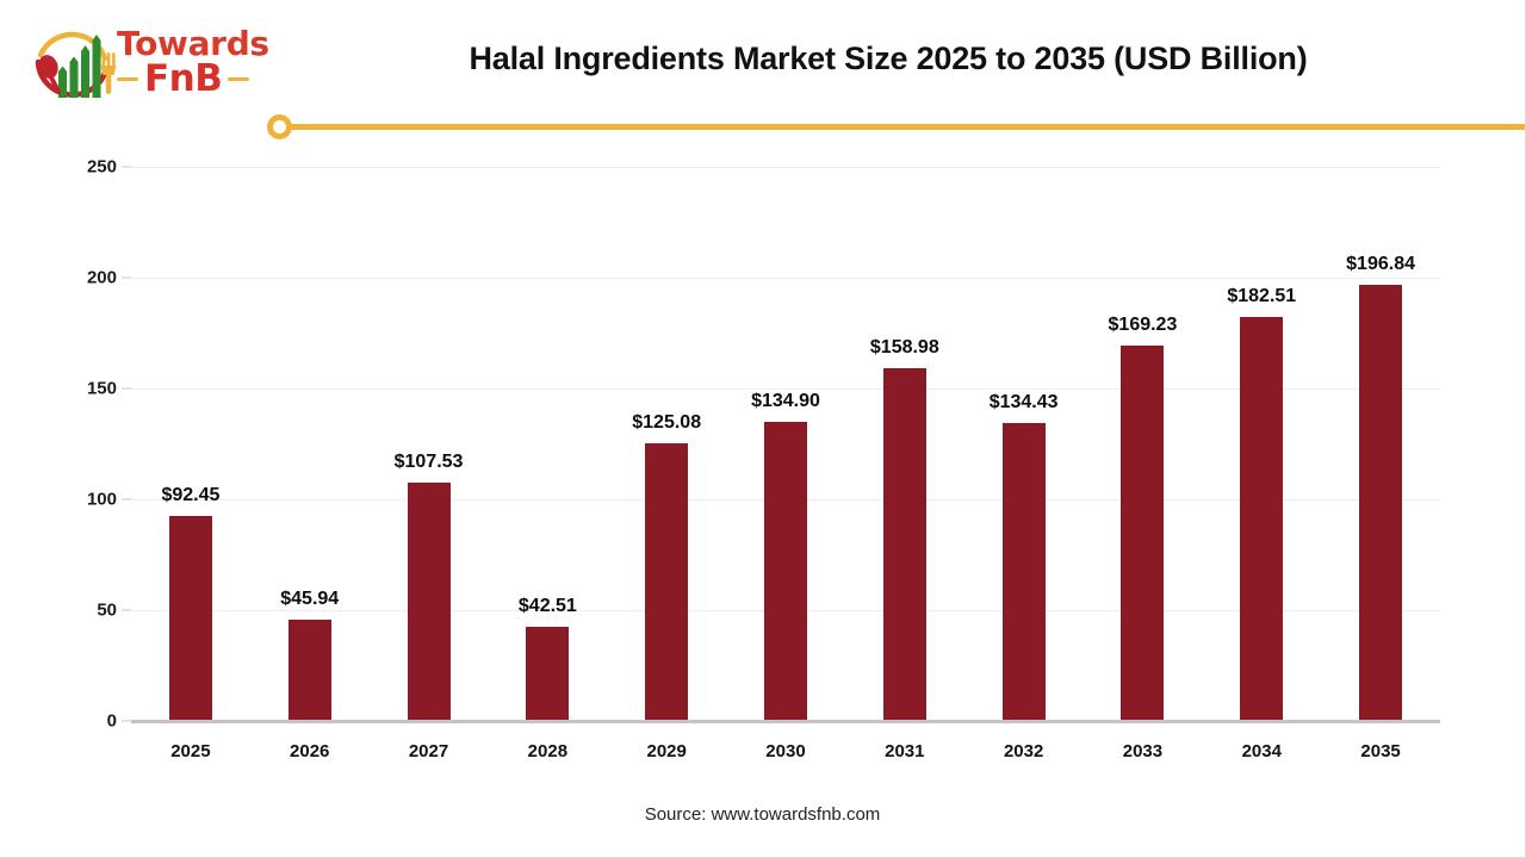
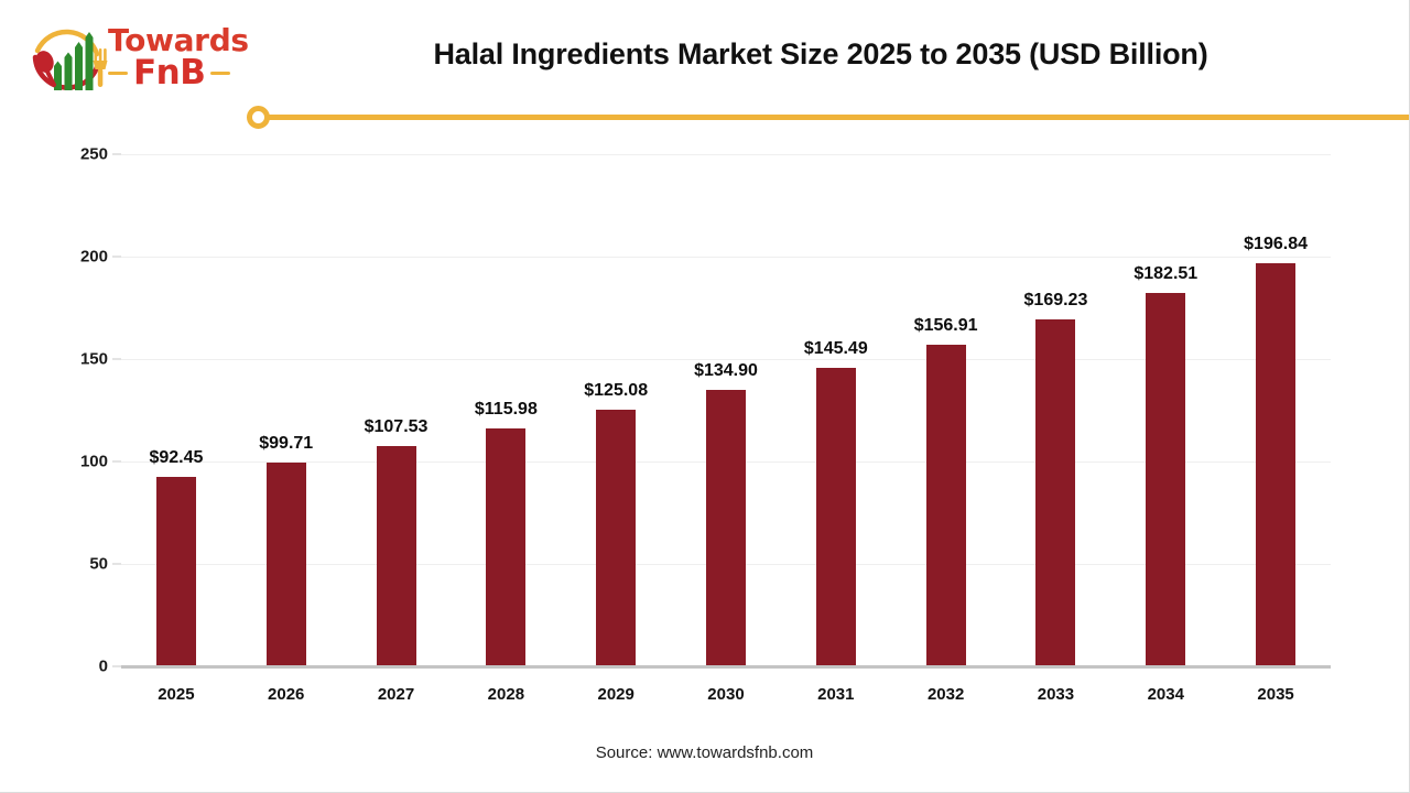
2026: $45.94 -> $99.71
2028: $42.51 -> $115.98
2031: $158.98 -> $145.49
2032: $134.43 -> $156.91
